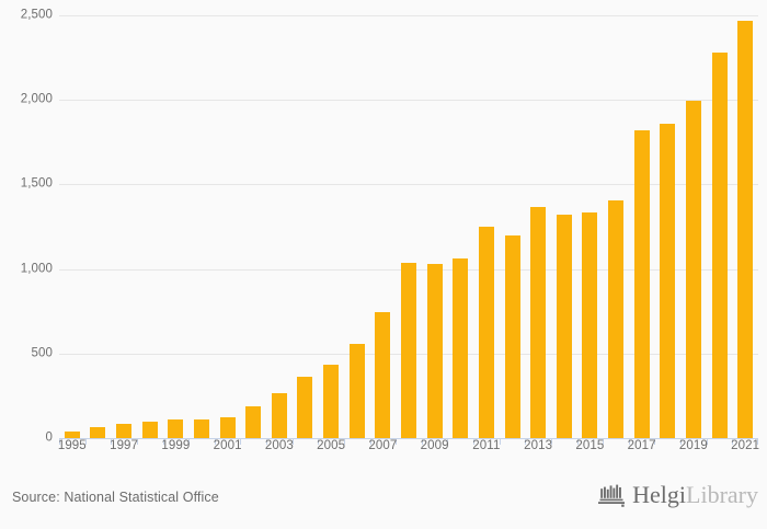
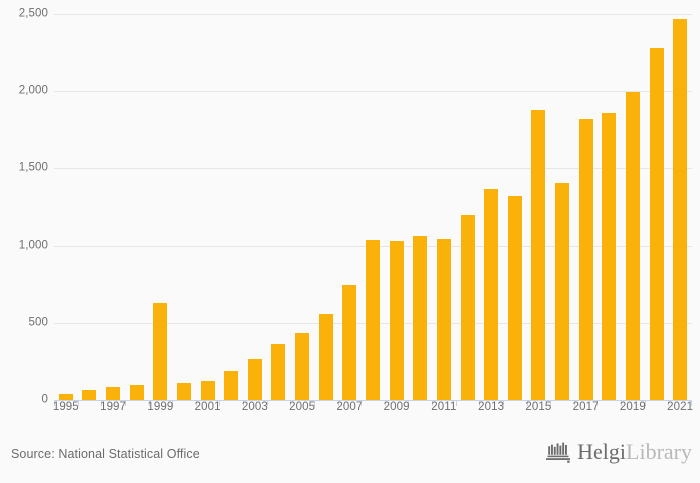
1999: 110 -> 630
2011: 1250 -> 1040
2015: 1340 -> 1880
